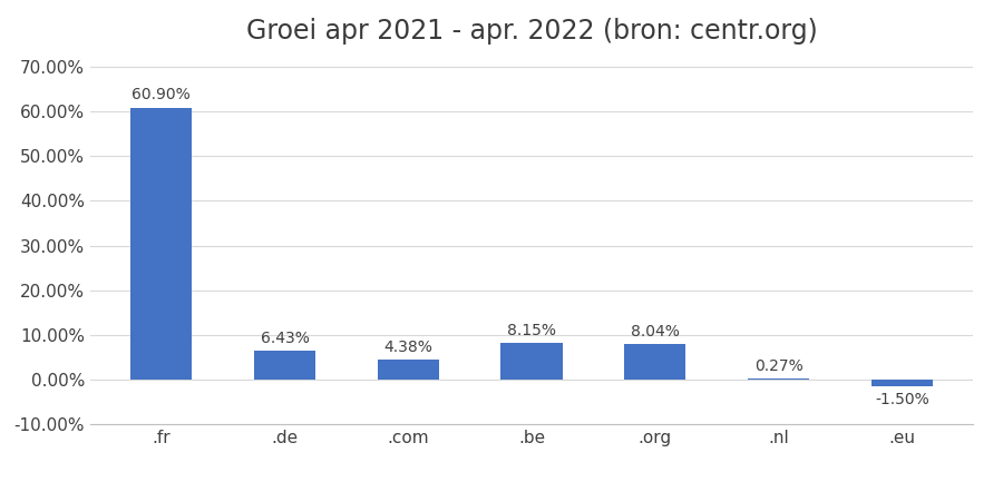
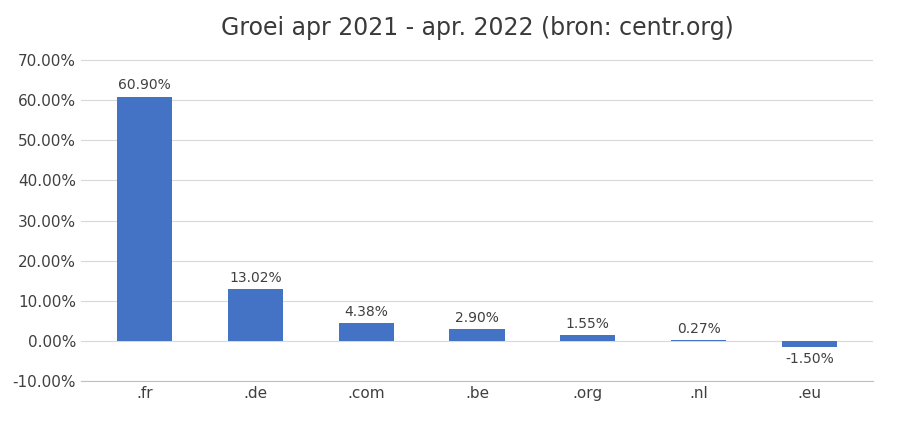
.de: 6.43% -> 13.02%
.be: 8.15% -> 2.90%
.org: 8.04% -> 1.55%
